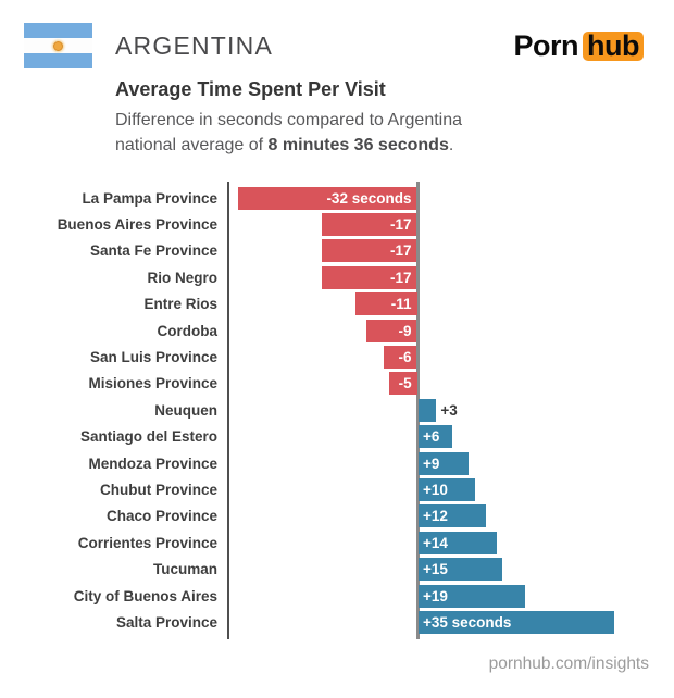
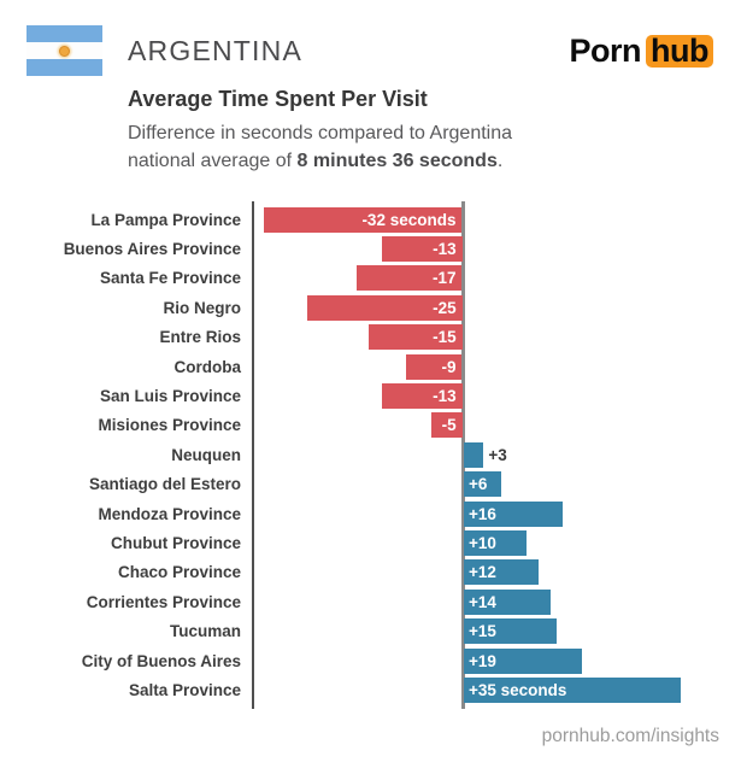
Buenos Aires Province: -17 -> -13
Rio Negro: -17 -> -25
Entre Rios: -11 -> -15
San Luis Province: -6 -> -13
Mendoza Province: +9 -> +16
